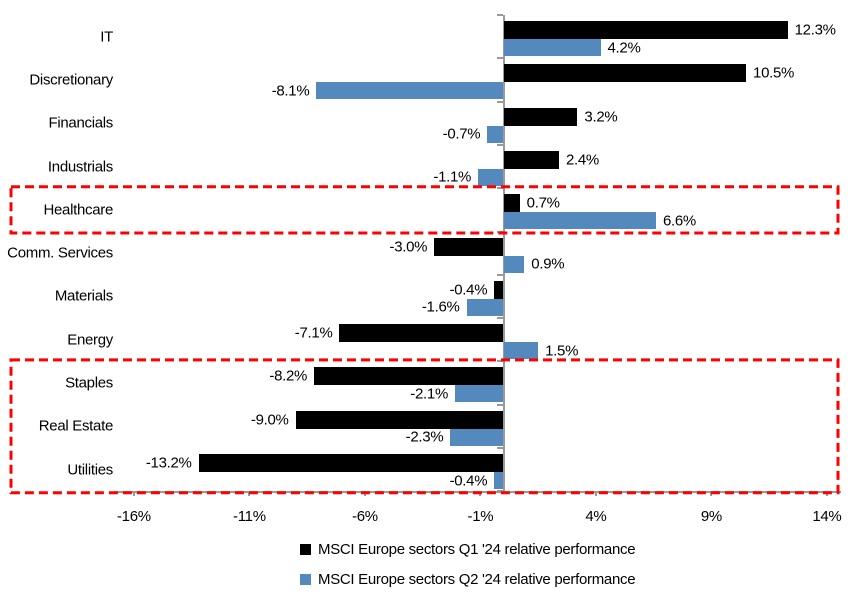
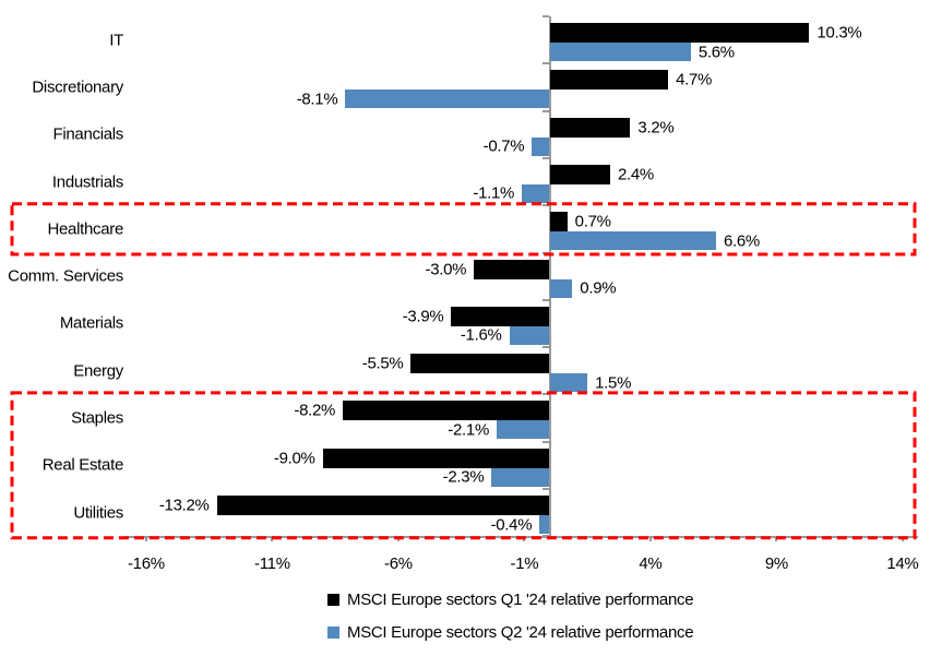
MSCI Europe sectors Q1 '24 relative performance/IT: 12.3% -> 10.3%
MSCI Europe sectors Q2 '24 relative performance/IT: 4.2% -> 5.6%
MSCI Europe sectors Q1 '24 relative performance/Discretionary: 10.5% -> 4.7%
MSCI Europe sectors Q1 '24 relative performance/Materials: -0.4% -> -3.9%
MSCI Europe sectors Q1 '24 relative performance/Energy: -7.1% -> -5.5%
